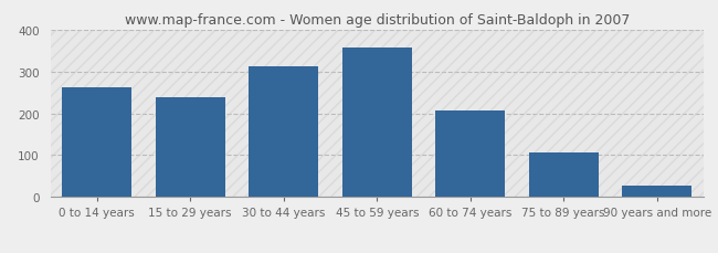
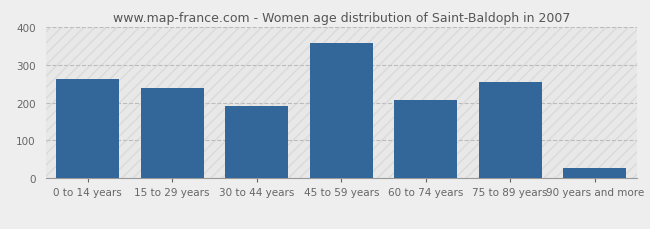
30 to 44 years: 313 -> 190
75 to 89 years: 107 -> 255
